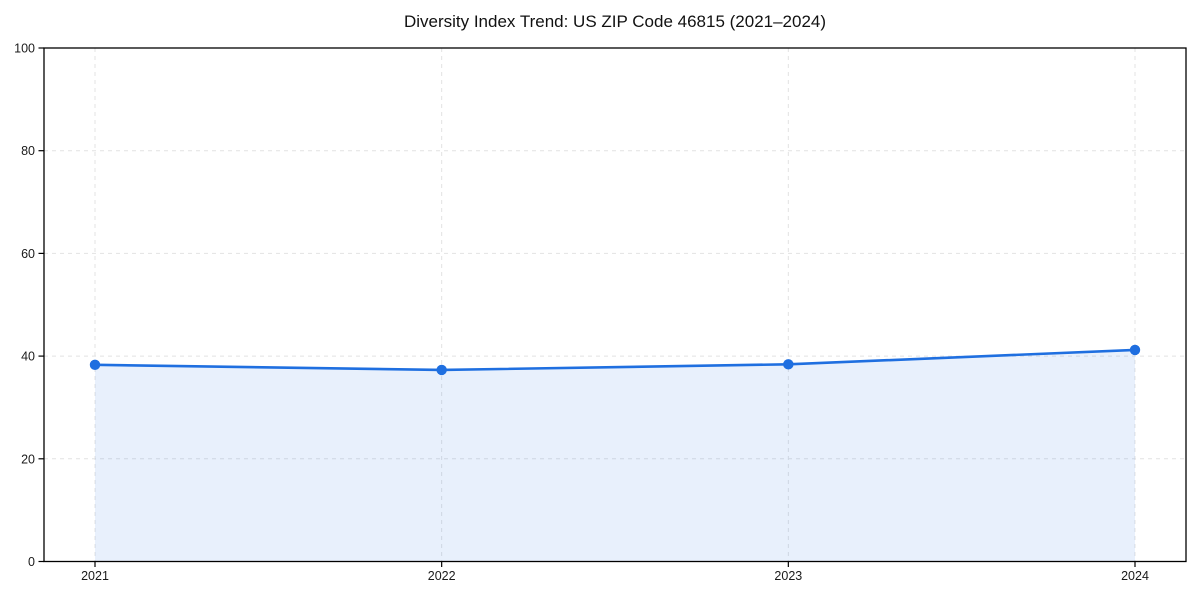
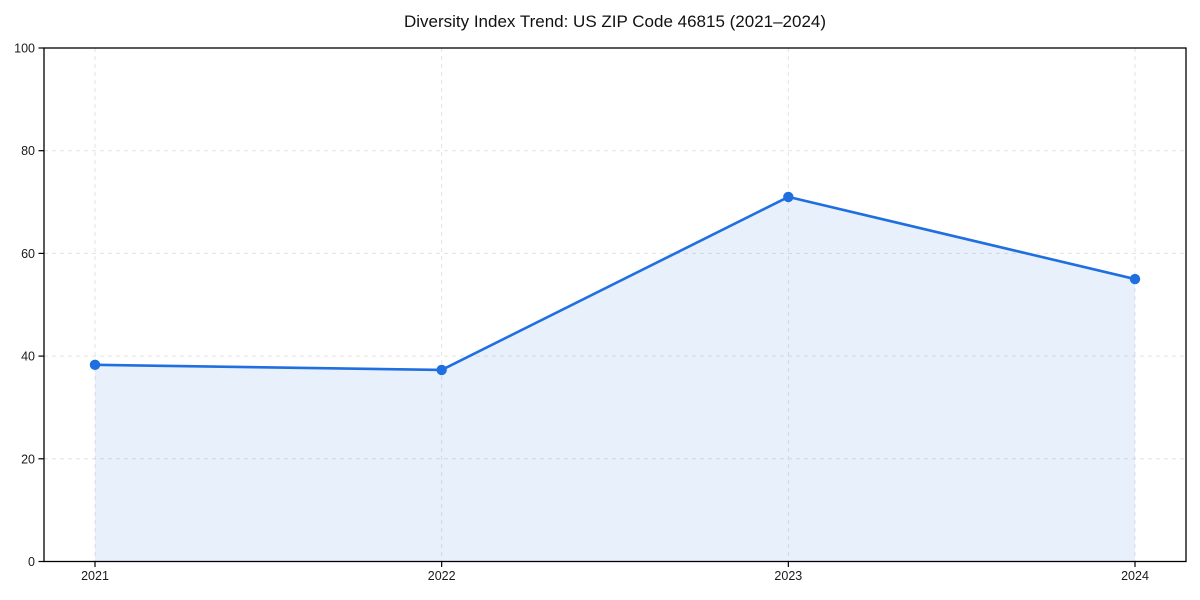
2023: 38 -> 71
2024: 41 -> 55
